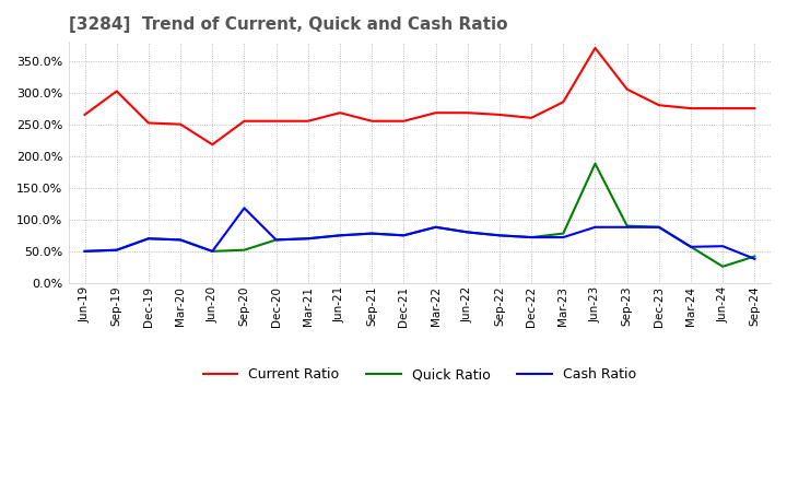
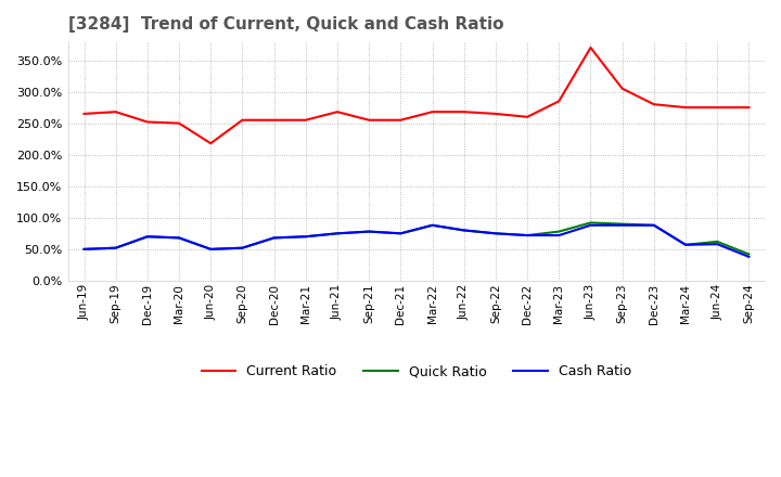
Current Ratio/Sep-19: 302% -> 268%
Cash Ratio/Sep-20: 118% -> 52%
Quick Ratio/Jun-23: 188% -> 92%
Quick Ratio/Jun-24: 26% -> 62%
